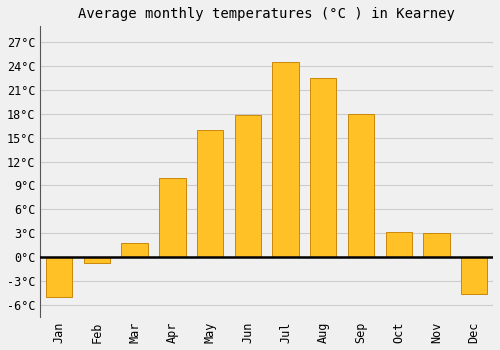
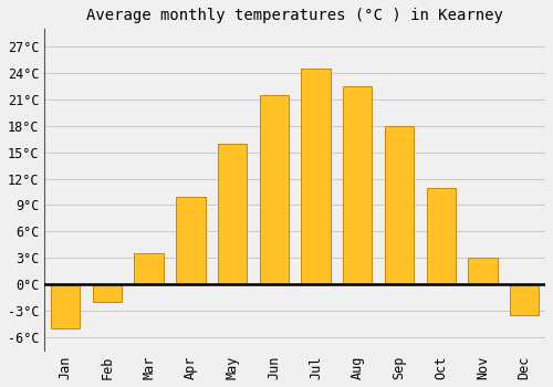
Feb: -0.8°C -> -2.0°C
Mar: 1.8°C -> 3.5°C
Jun: 17.8°C -> 21.5°C
Oct: 3.2°C -> 11.0°C
Dec: -4.6°C -> -3.5°C
